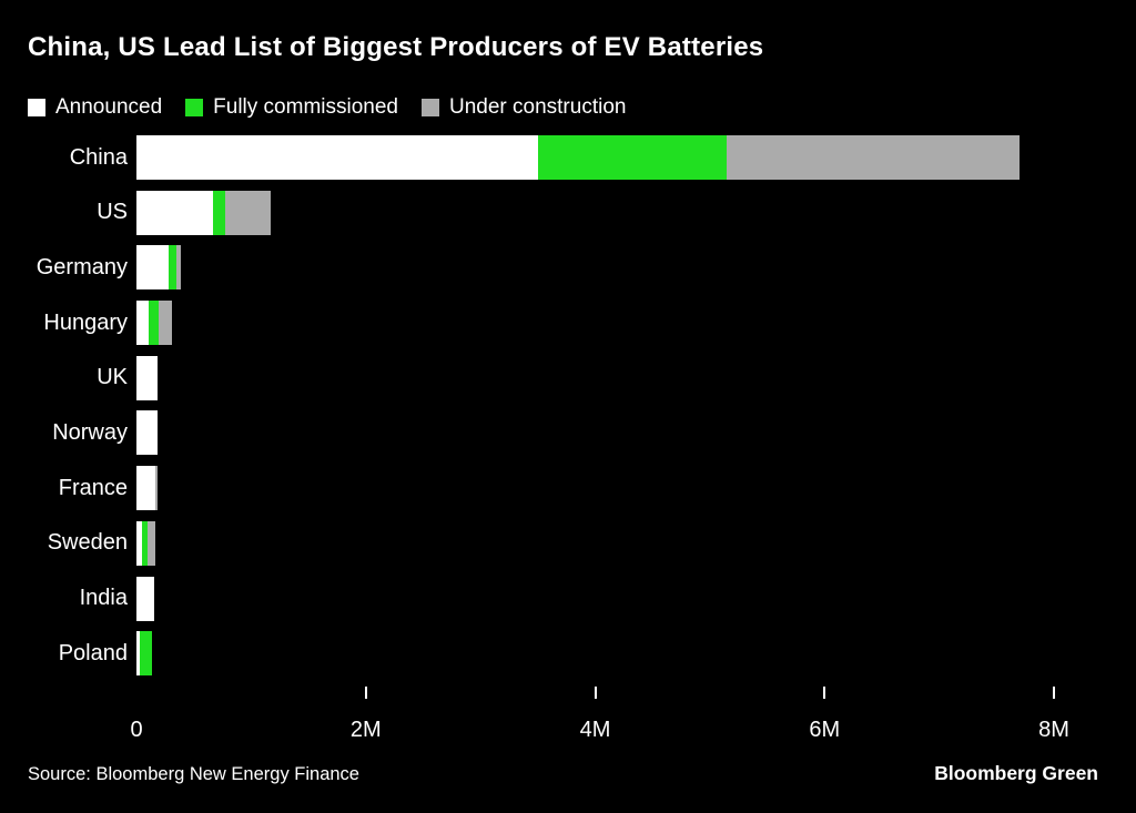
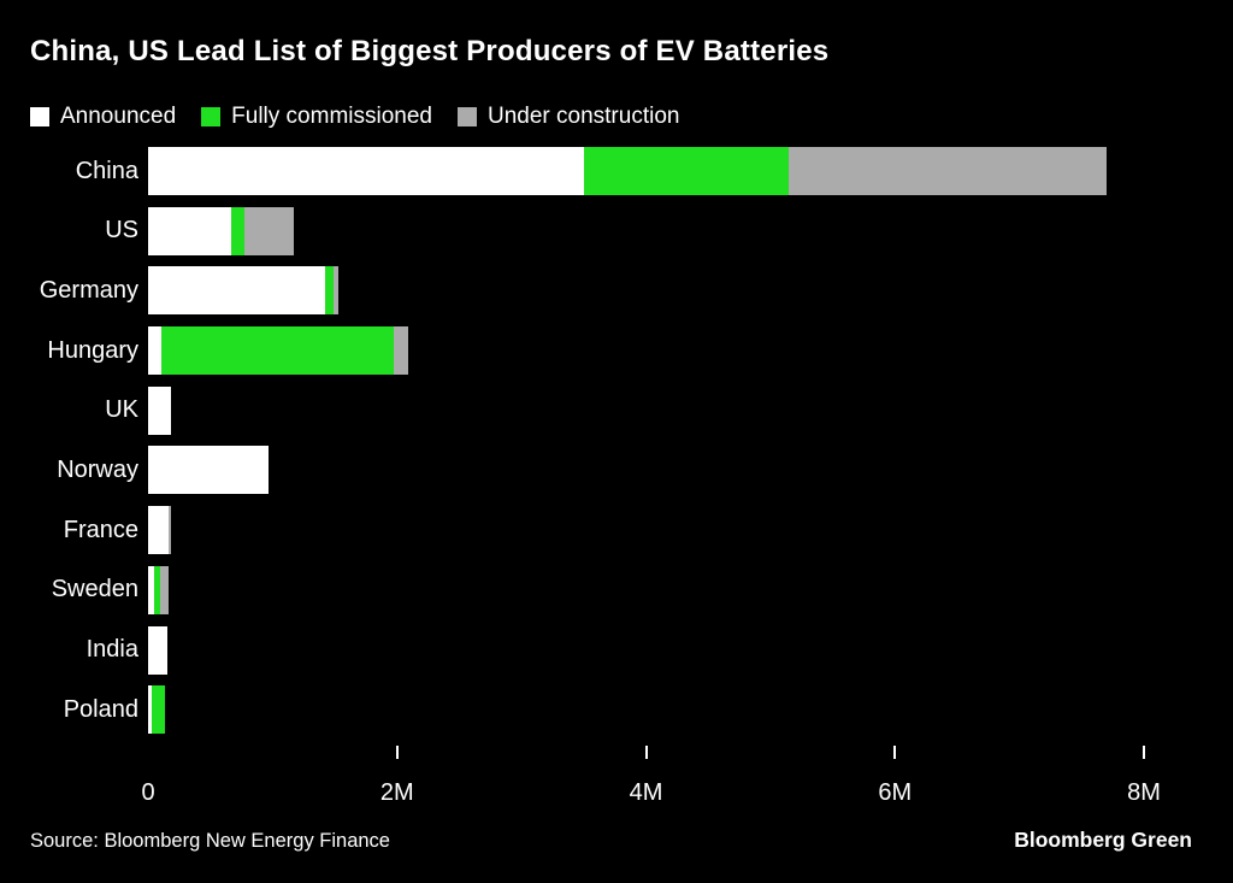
Announced/Germany: 0.28M -> 1.42M
Fully commissioned/Hungary: 0.08M -> 1.86M
Announced/Norway: 0.18M -> 0.97M
